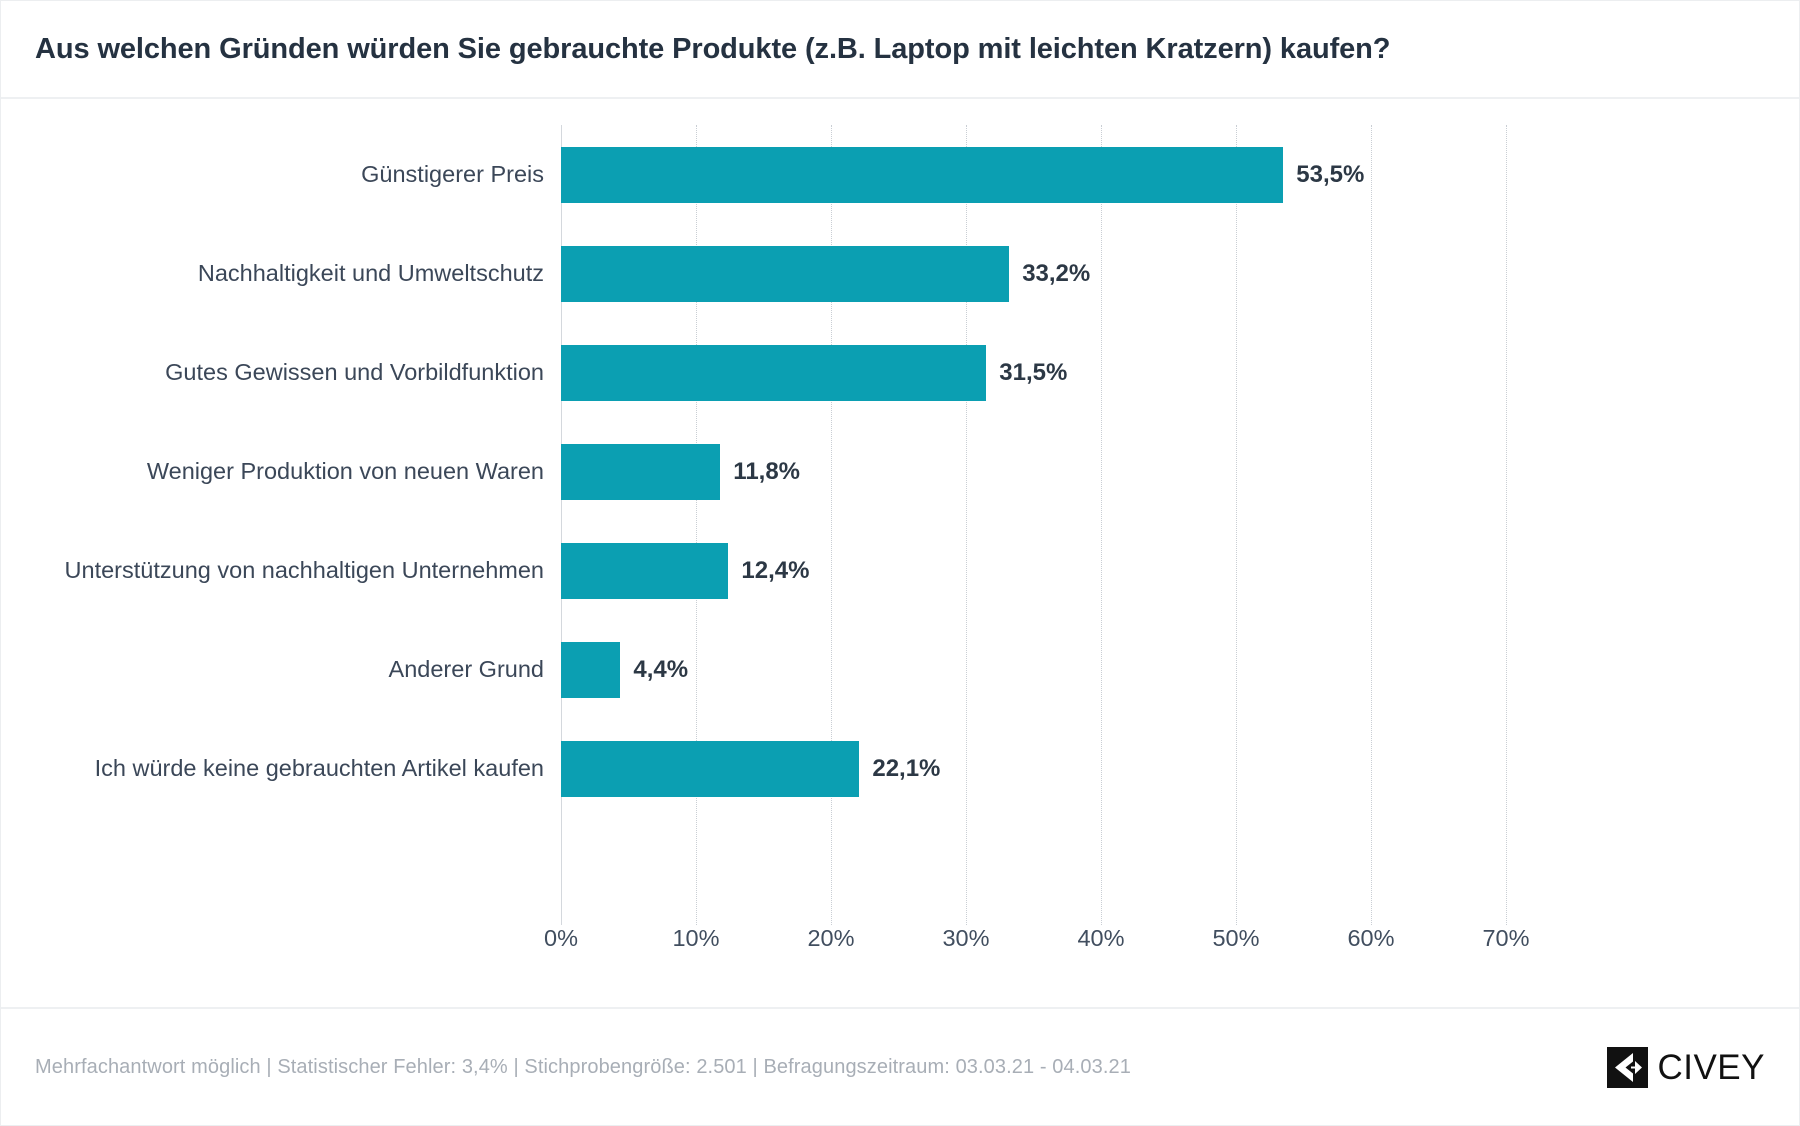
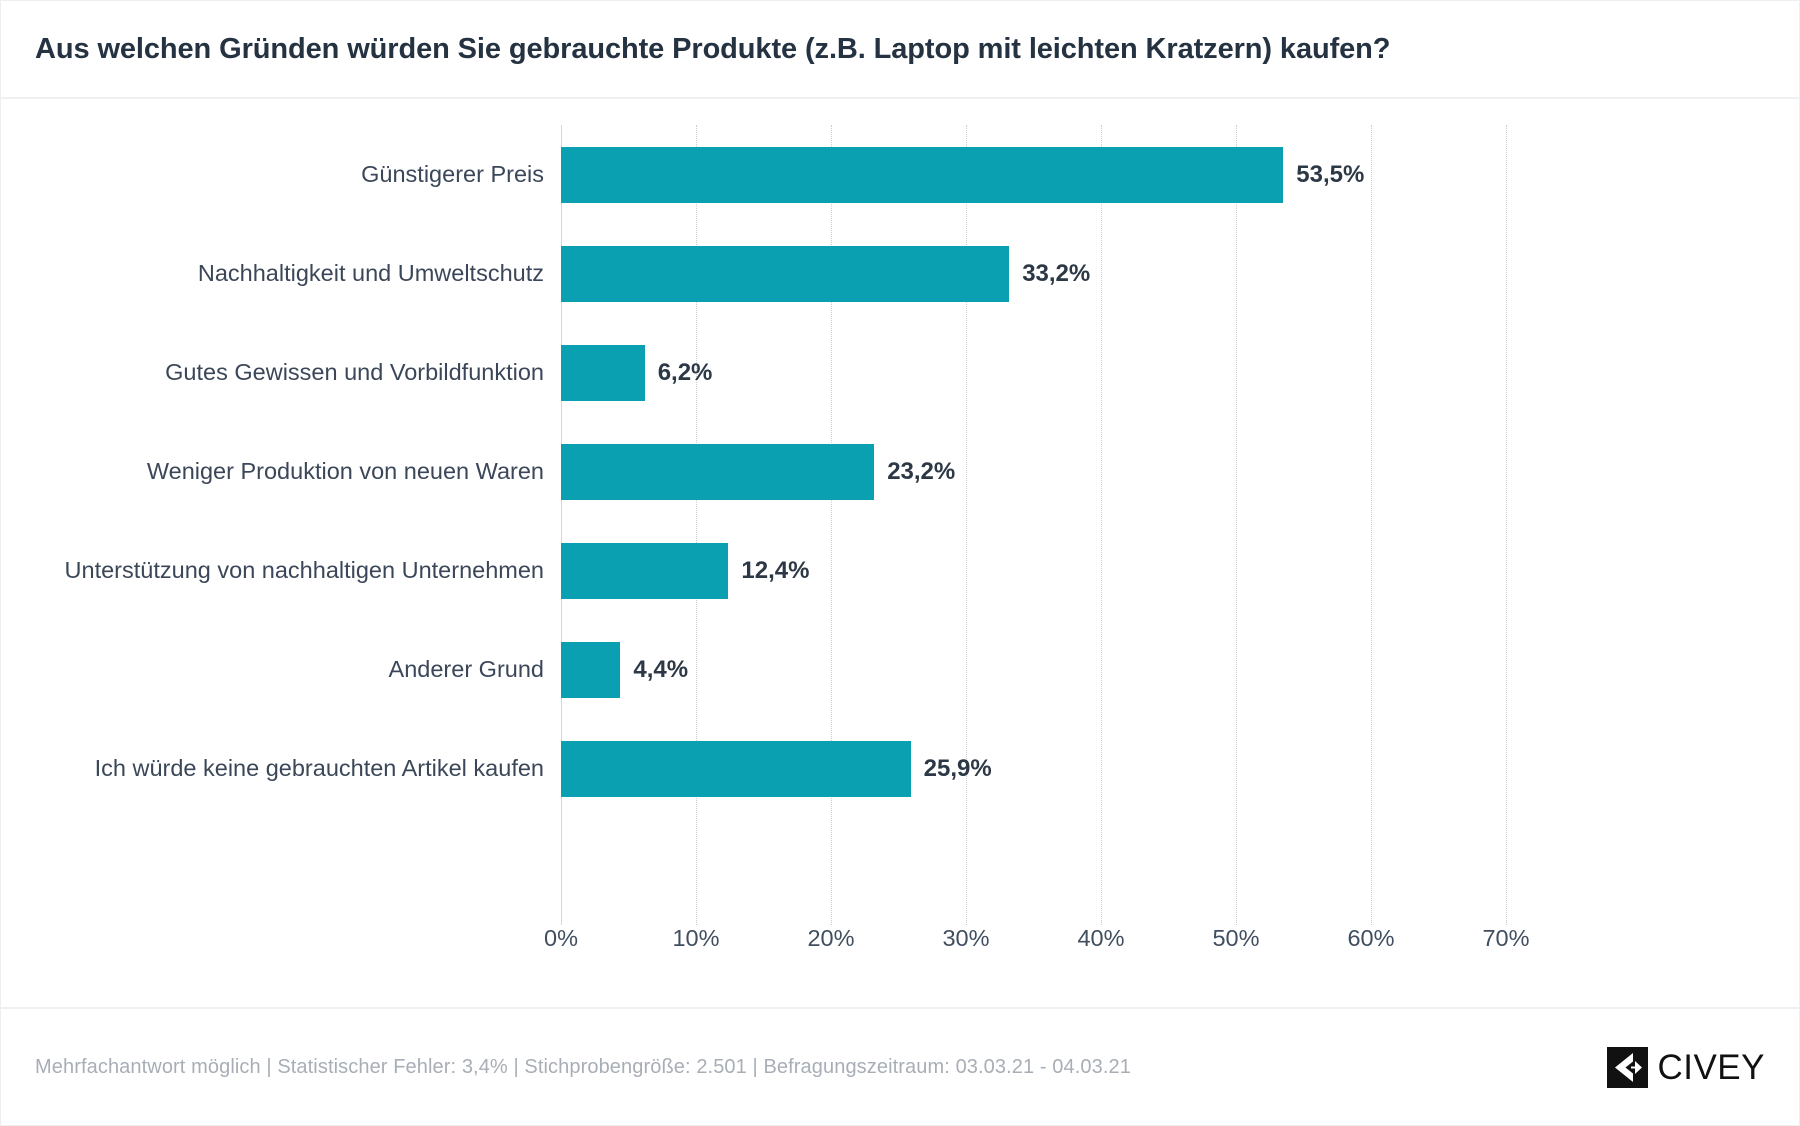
Gutes Gewissen und Vorbildfunktion: 31,5% -> 6,2%
Weniger Produktion von neuen Waren: 11,8% -> 23,2%
Ich würde keine gebrauchten Artikel kaufen: 22,1% -> 25,9%
